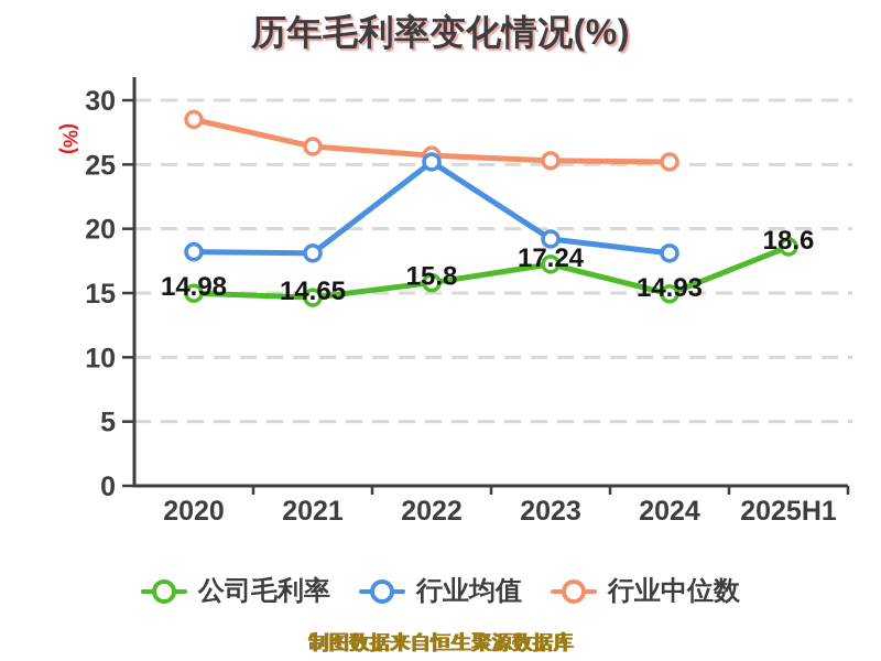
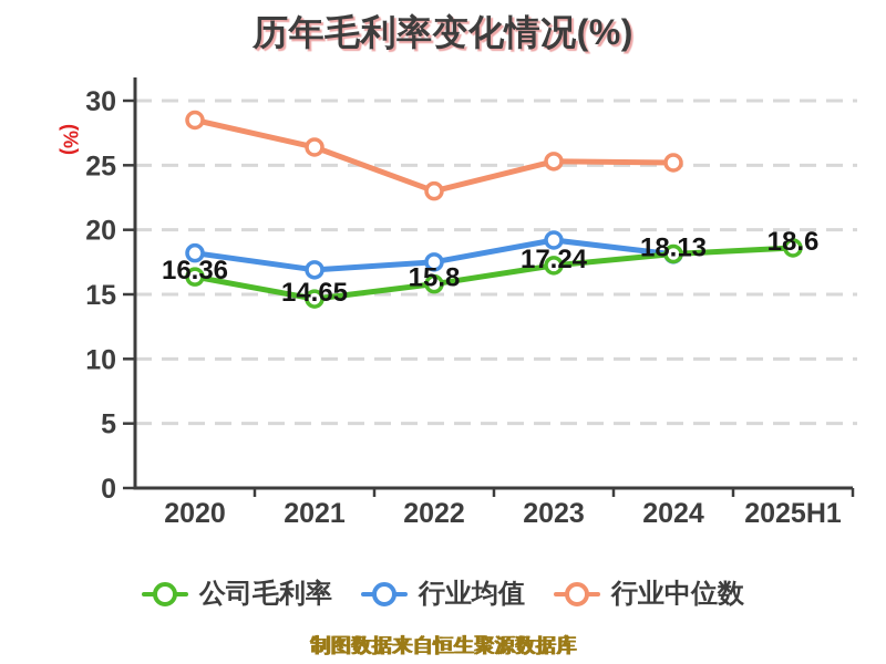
公司毛利率/2020: 14.98 -> 16.36
行业均值/2021: 18.1 -> 16.9
行业均值/2022: 25.2 -> 17.5
行业中位数/2022: 25.7 -> 23.0
公司毛利率/2024: 14.93 -> 18.13
